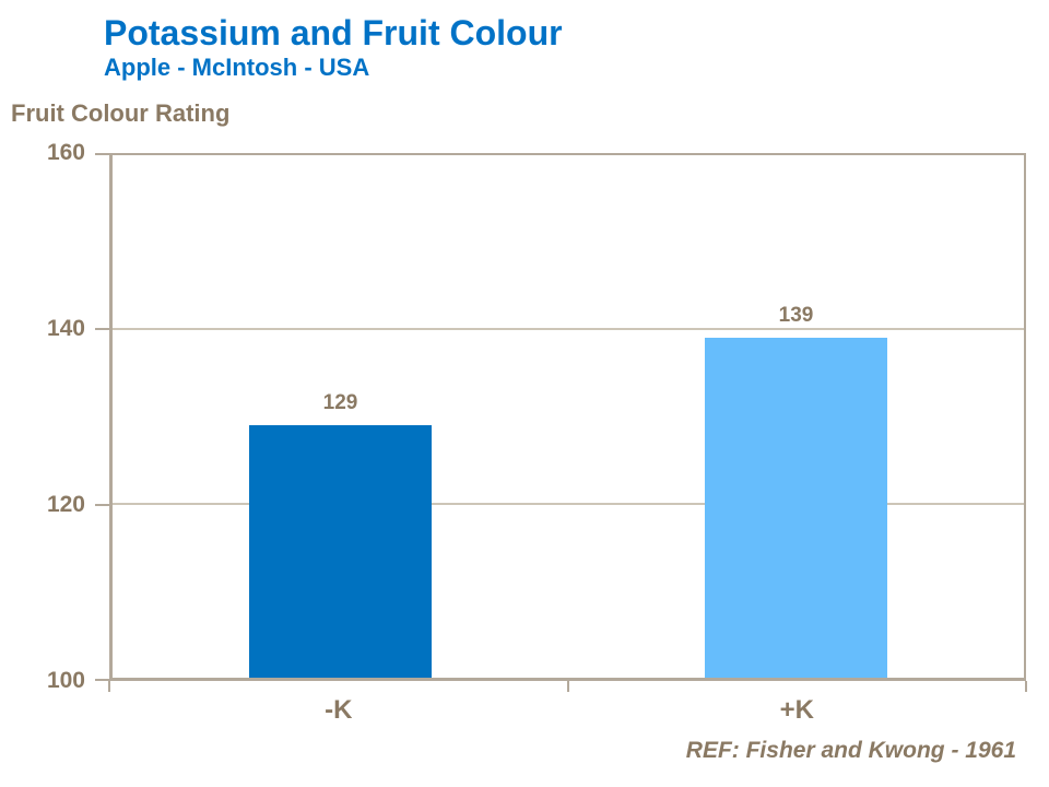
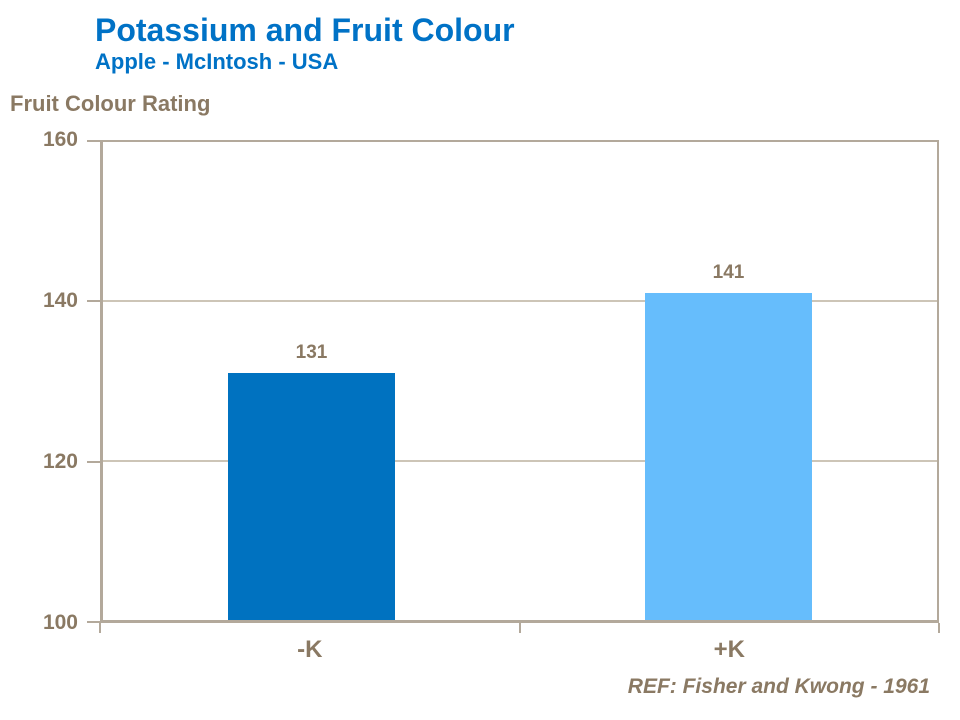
-K: 129 -> 131
+K: 139 -> 141
